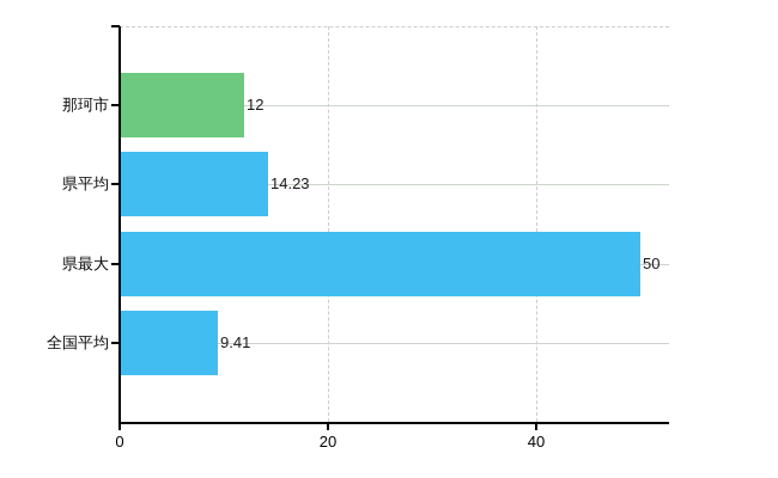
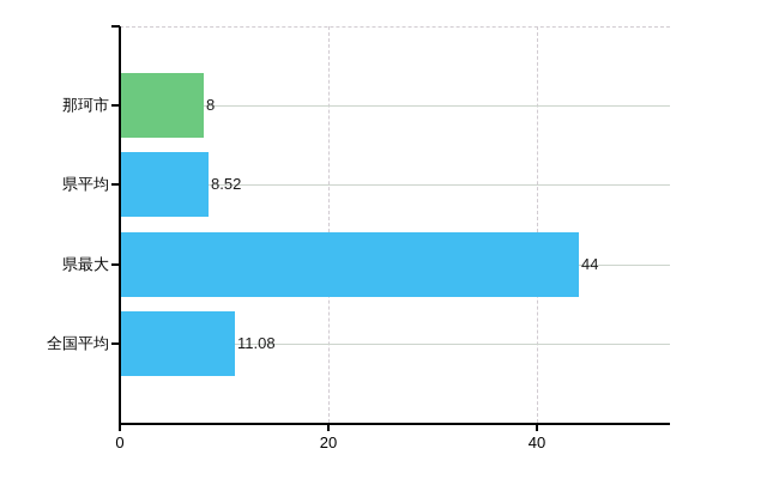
那珂市: 12 -> 8
県平均: 14.23 -> 8.52
県最大: 50 -> 44
全国平均: 9.41 -> 11.08
